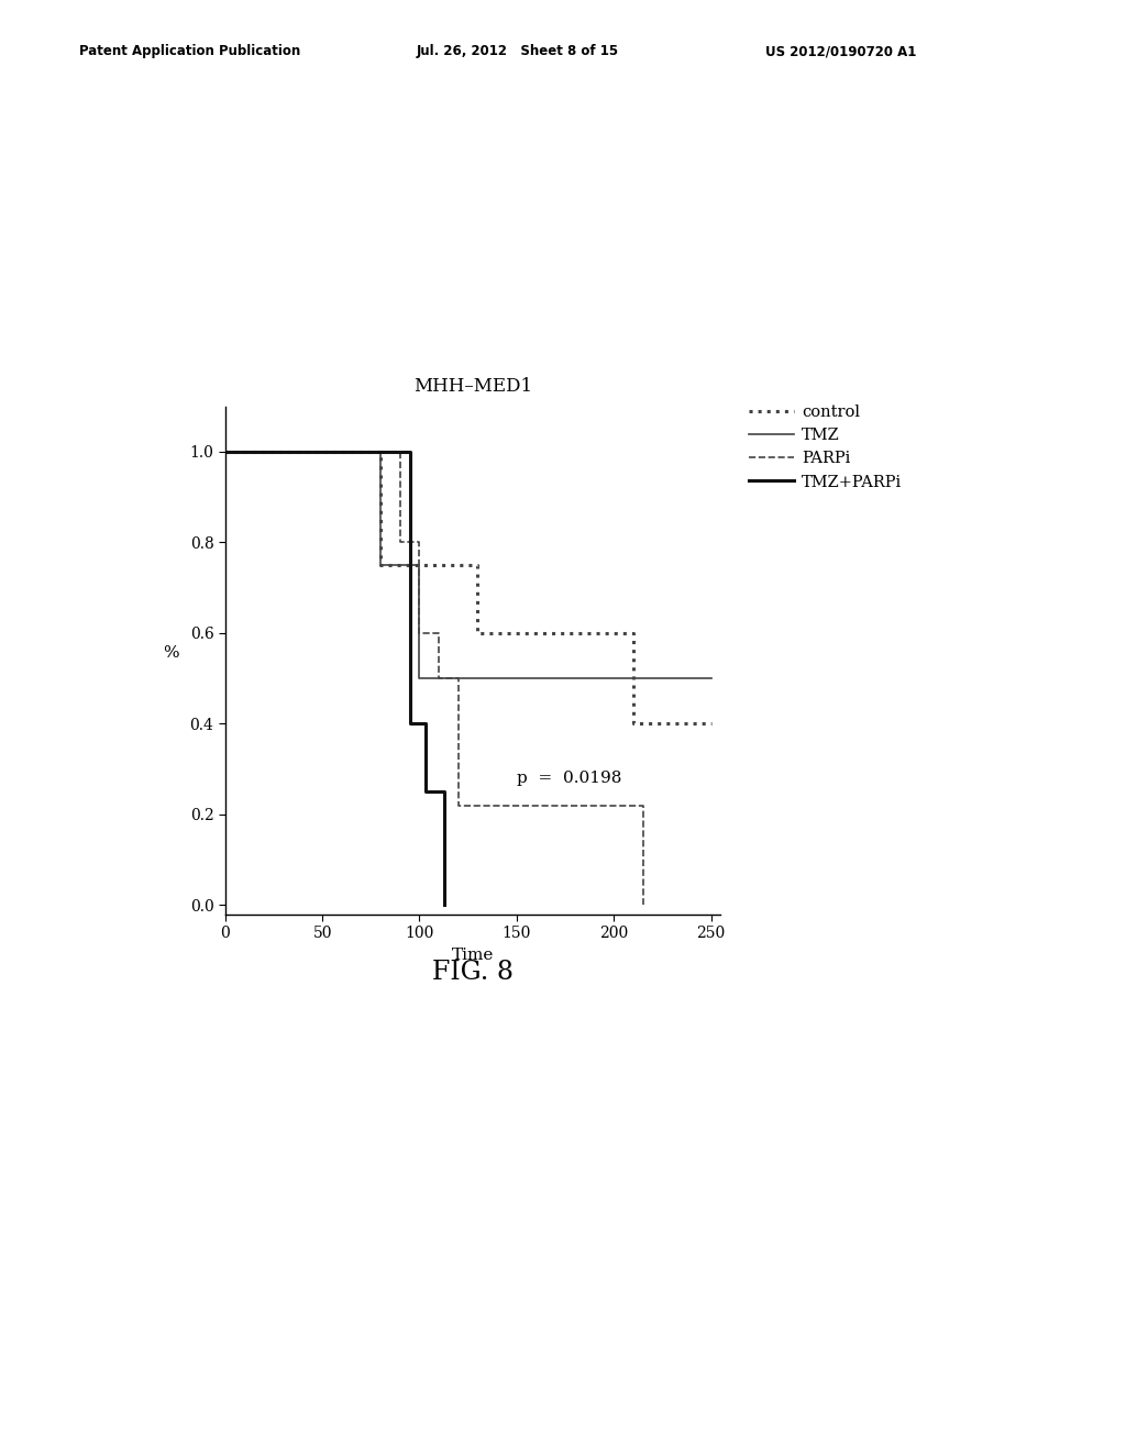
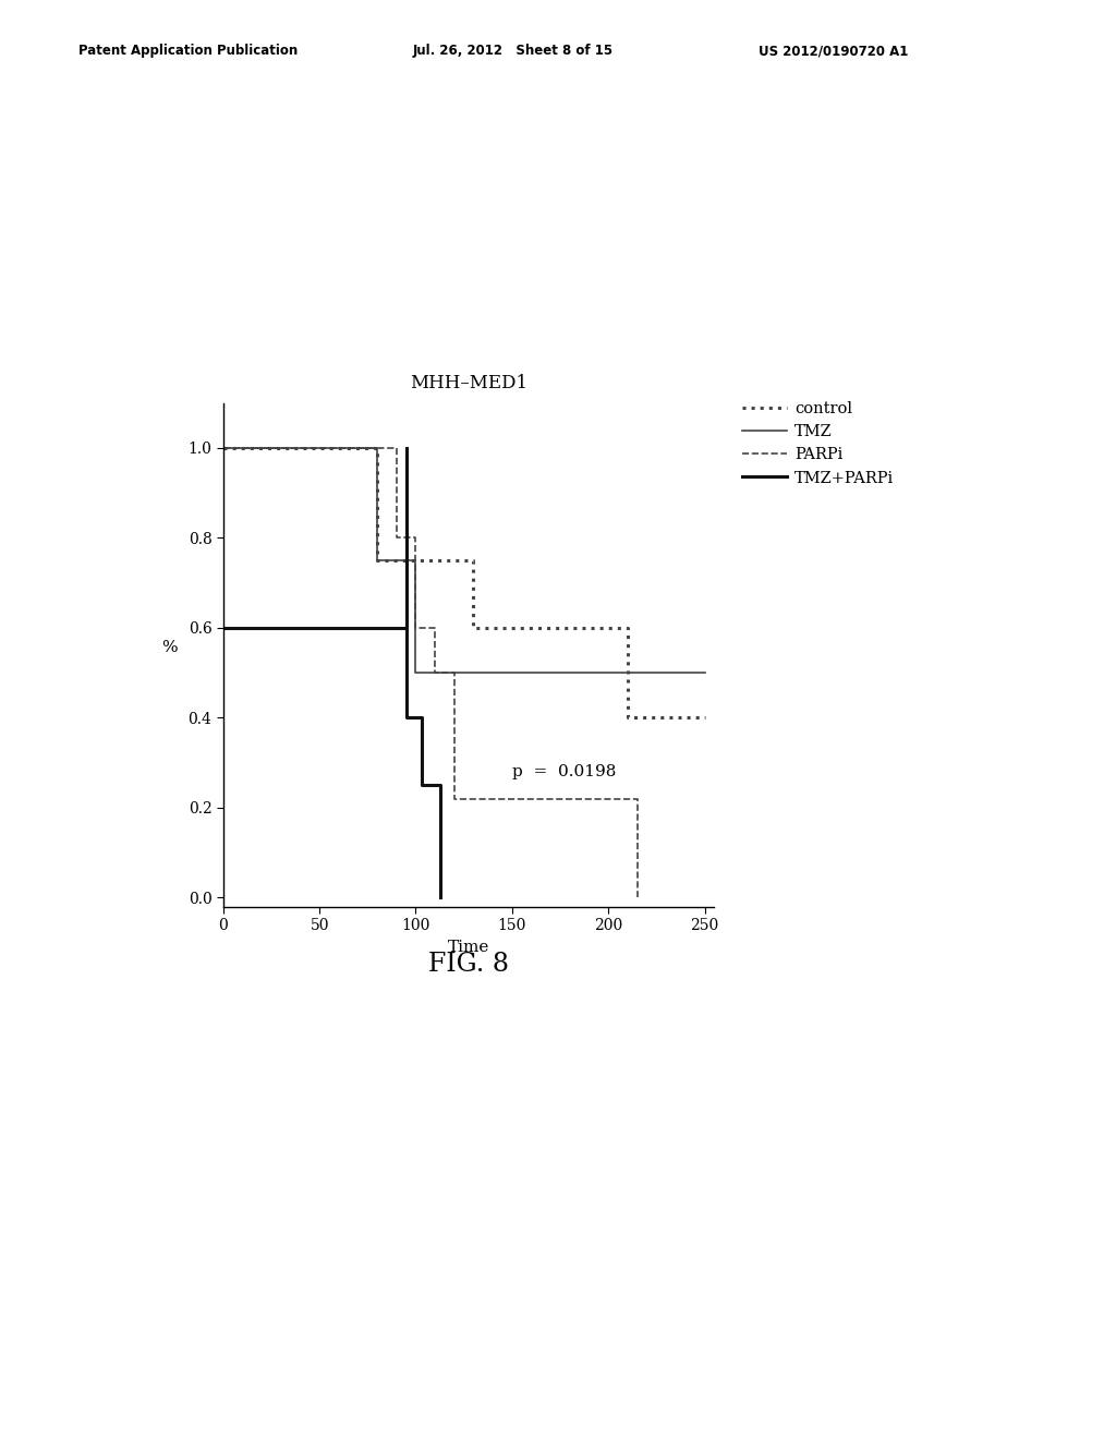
TMZ+PARPi/0: 1.00 -> 0.60
